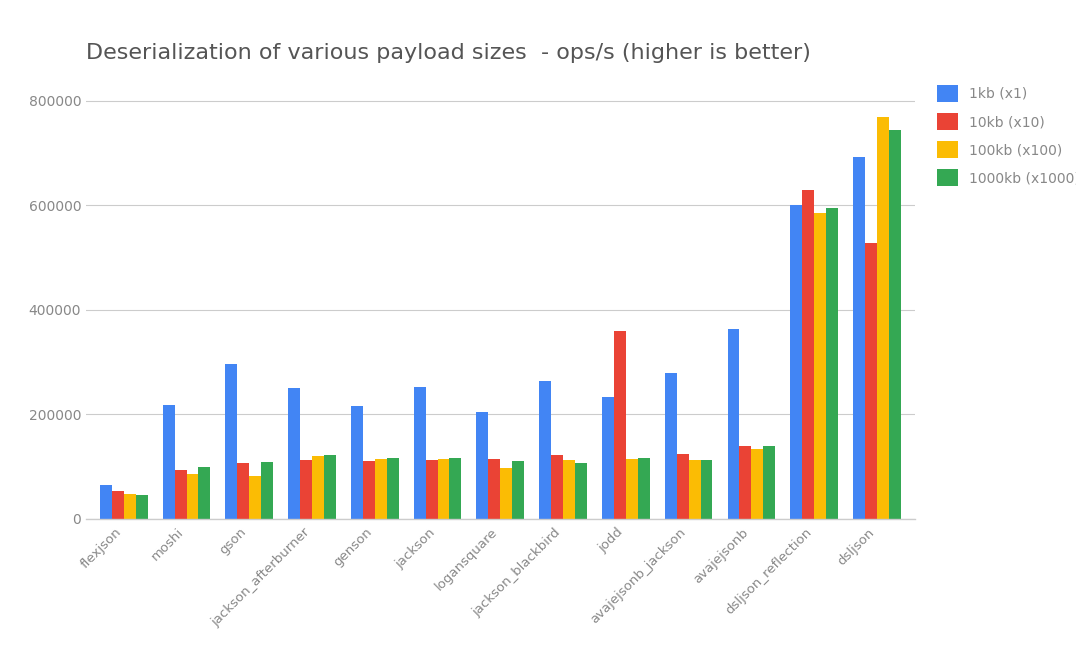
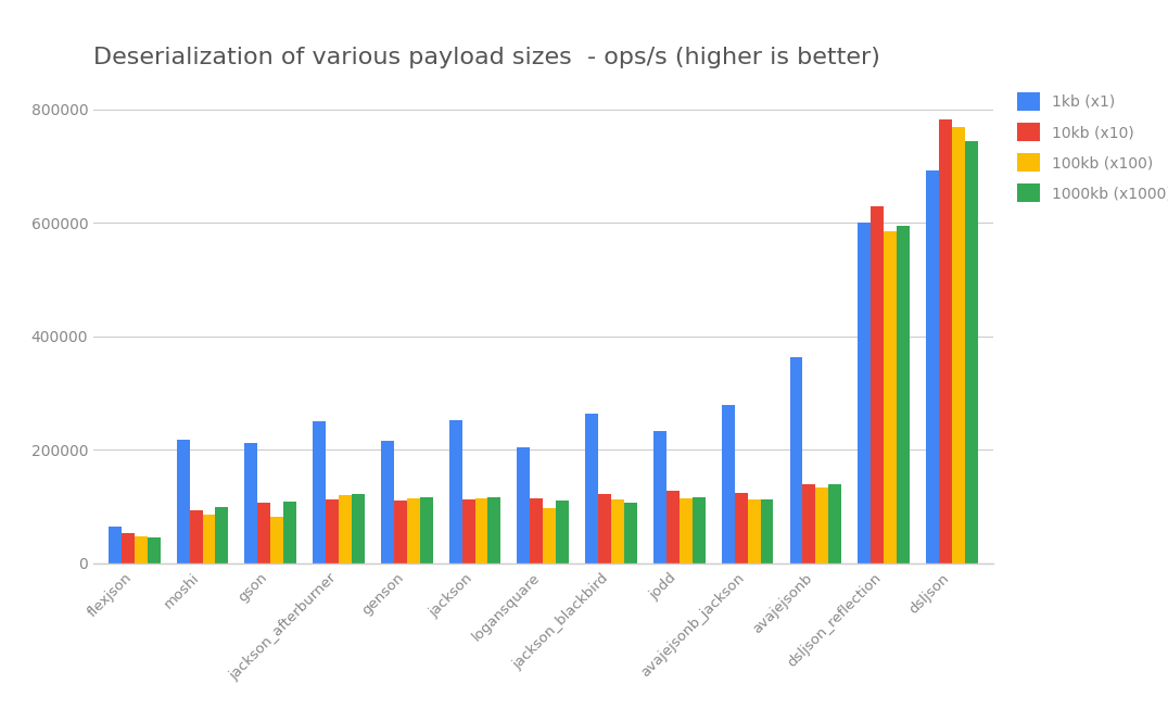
1kb (x1)/gson: 296000 -> 212000
10kb (x10)/jodd: 360000 -> 127000
10kb (x10)/dsljson: 528000 -> 783000
